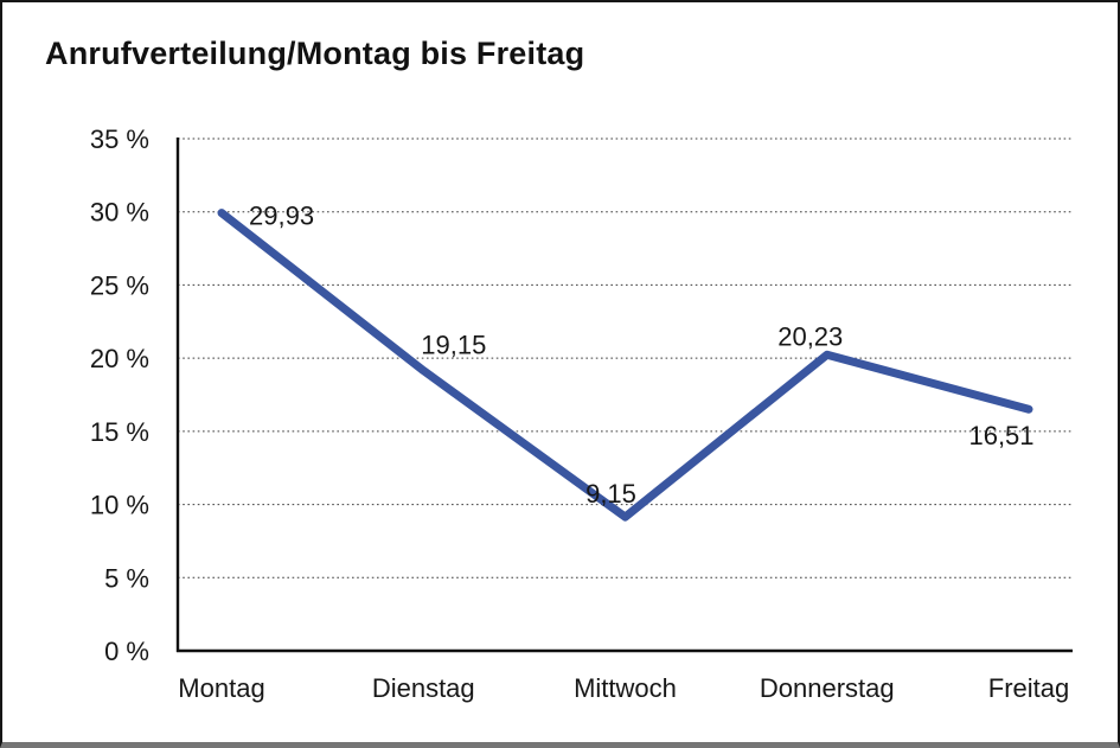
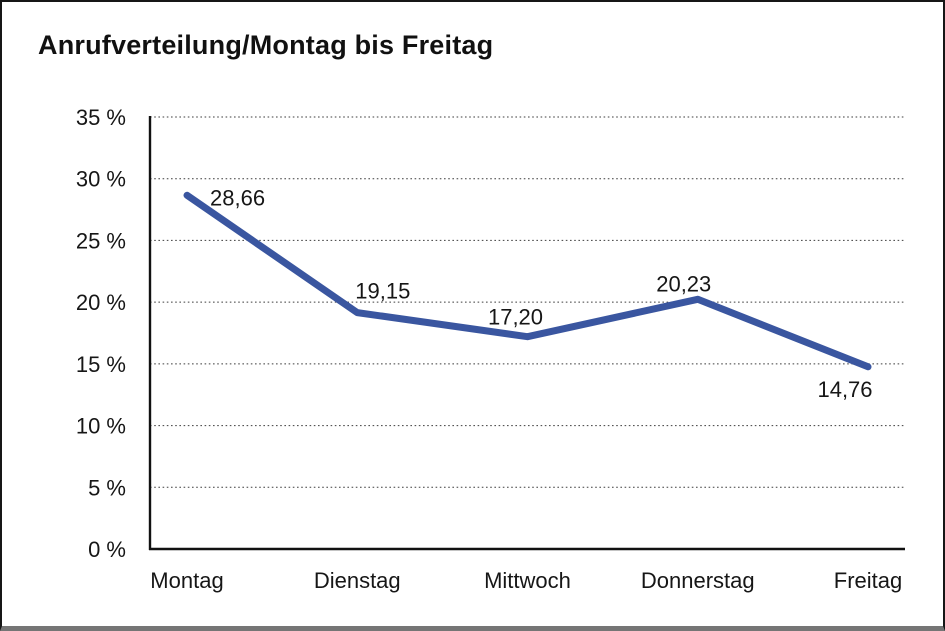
Montag: 29,93 -> 28,66
Mittwoch: 9,15 -> 17,20
Freitag: 16,51 -> 14,76
